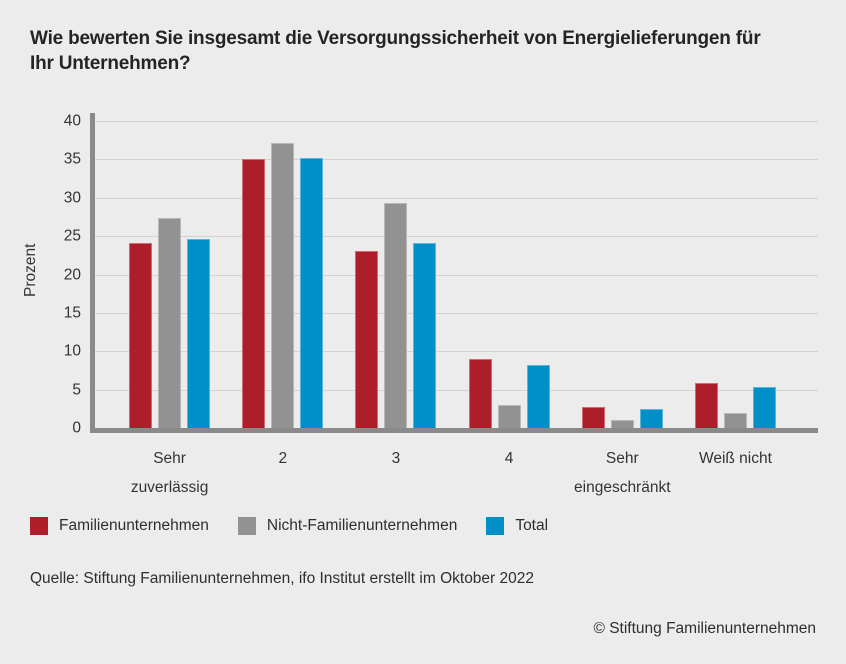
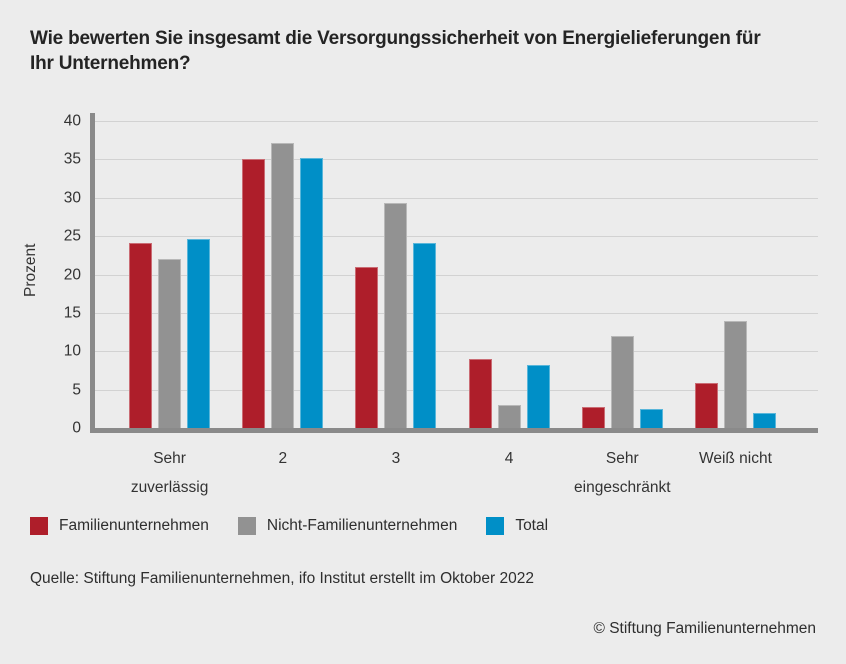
Nicht-Familienunternehmen/Sehr zuverlässig: 27 -> 22
Familienunternehmen/3: 23 -> 21
Nicht-Familienunternehmen/Sehr eingeschränkt: 1 -> 12
Nicht-Familienunternehmen/Weiß nicht: 2 -> 14
Total/Weiß nicht: 5 -> 2
